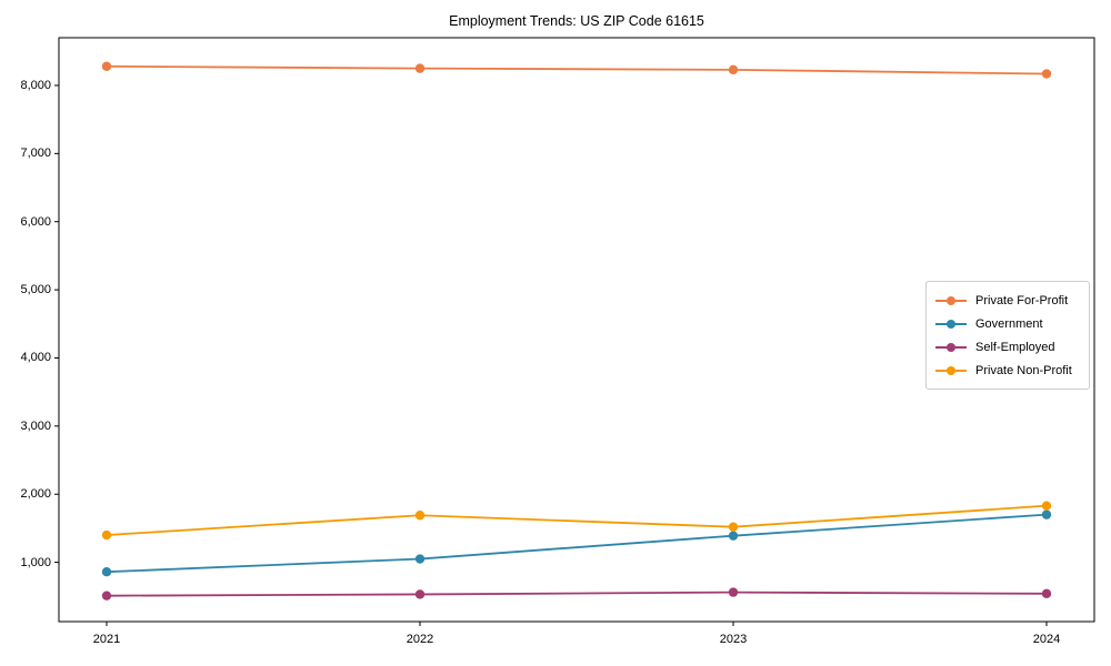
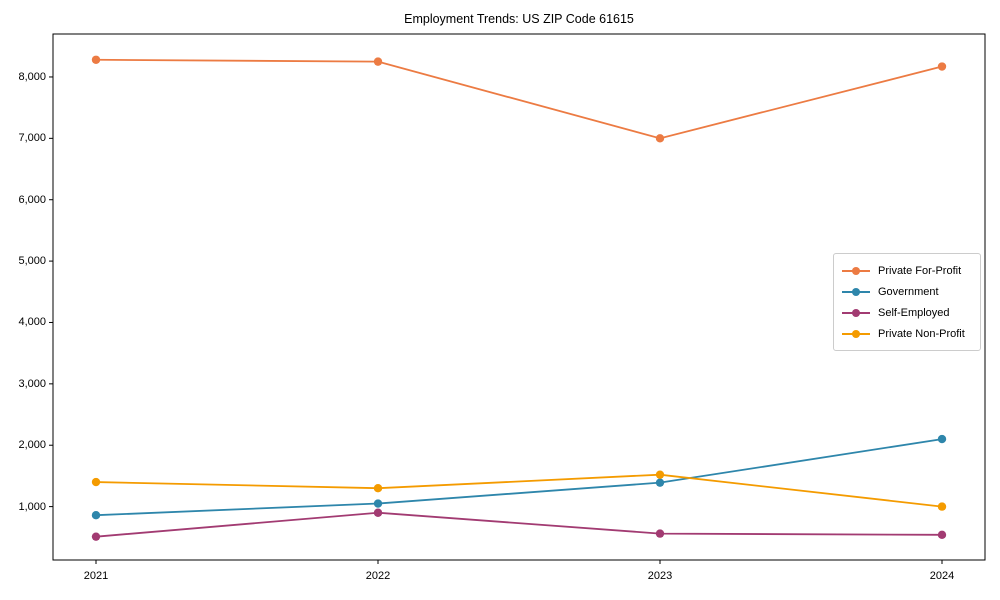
Self-Employed/2022: 500 -> 900
Private Non-Profit/2022: 1700 -> 1300
Private For-Profit/2023: 8200 -> 7000
Government/2024: 1700 -> 2100
Private Non-Profit/2024: 1800 -> 1000
